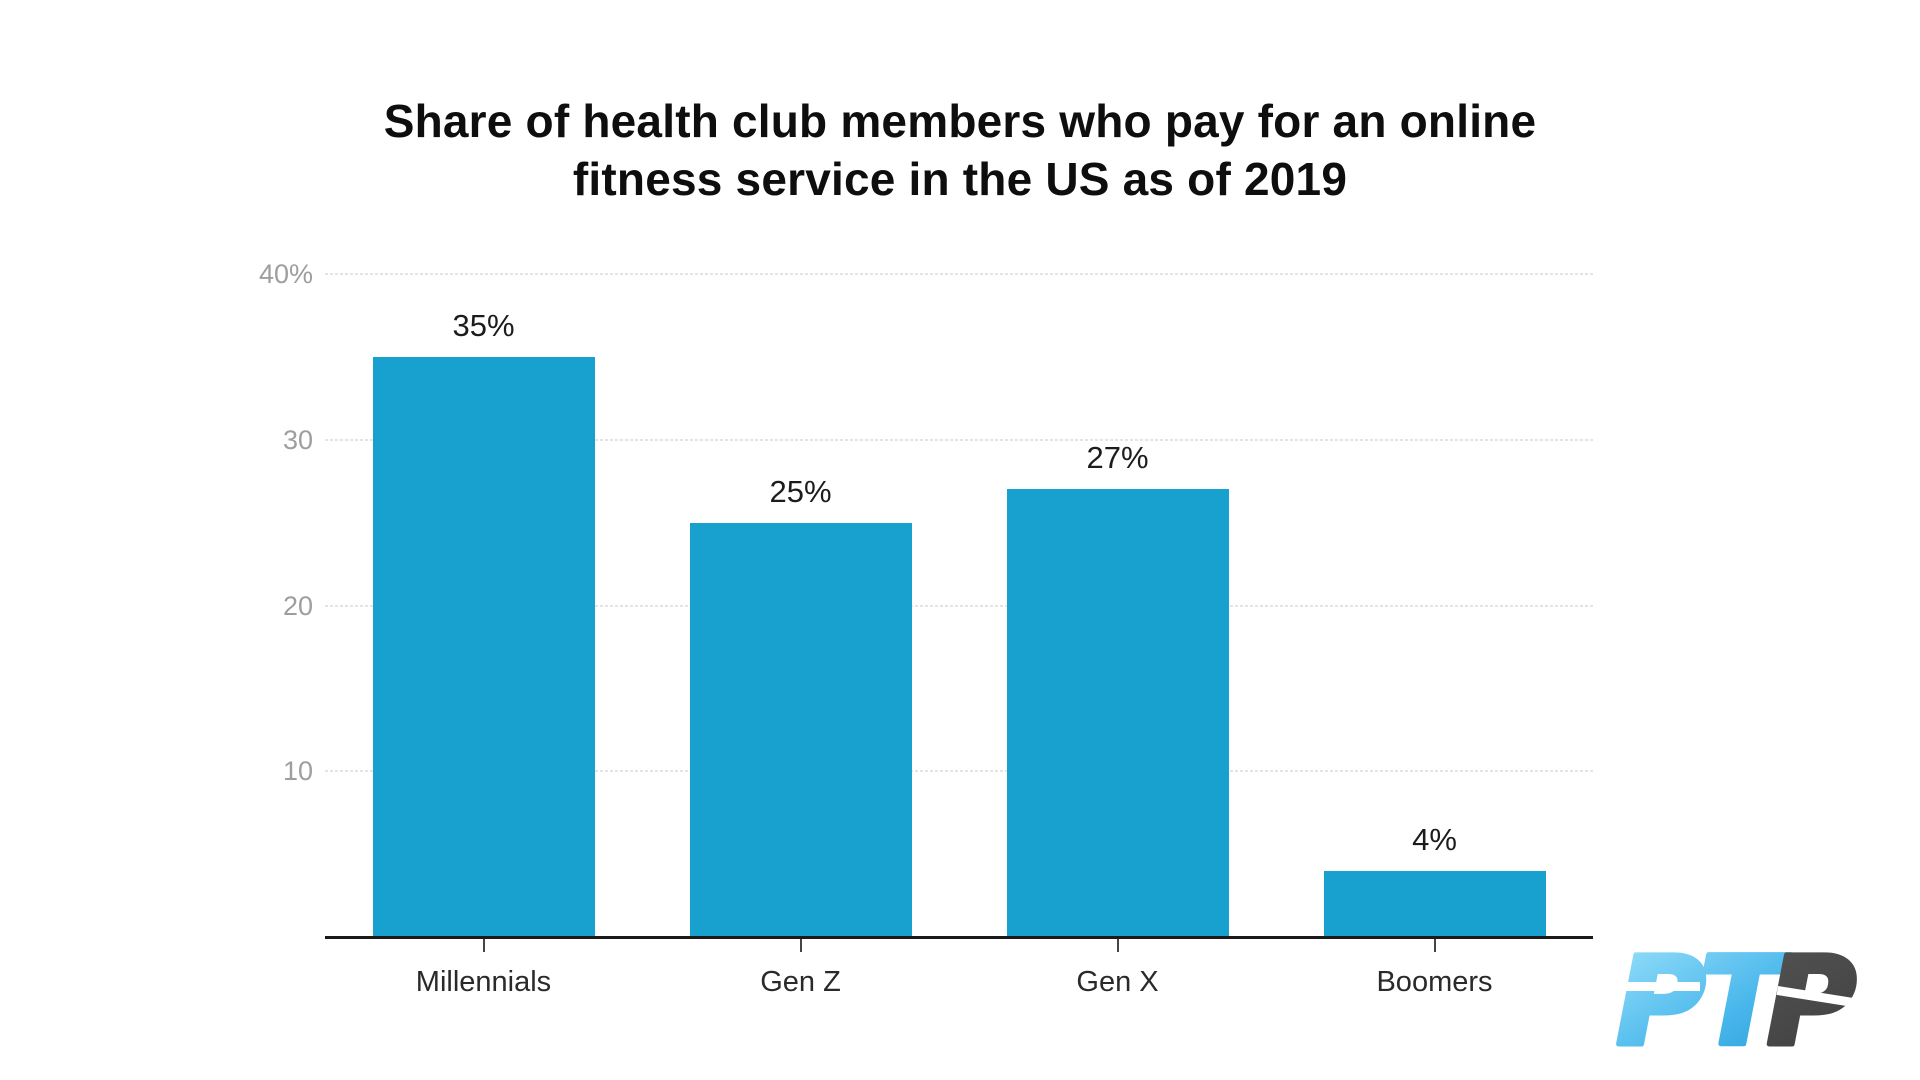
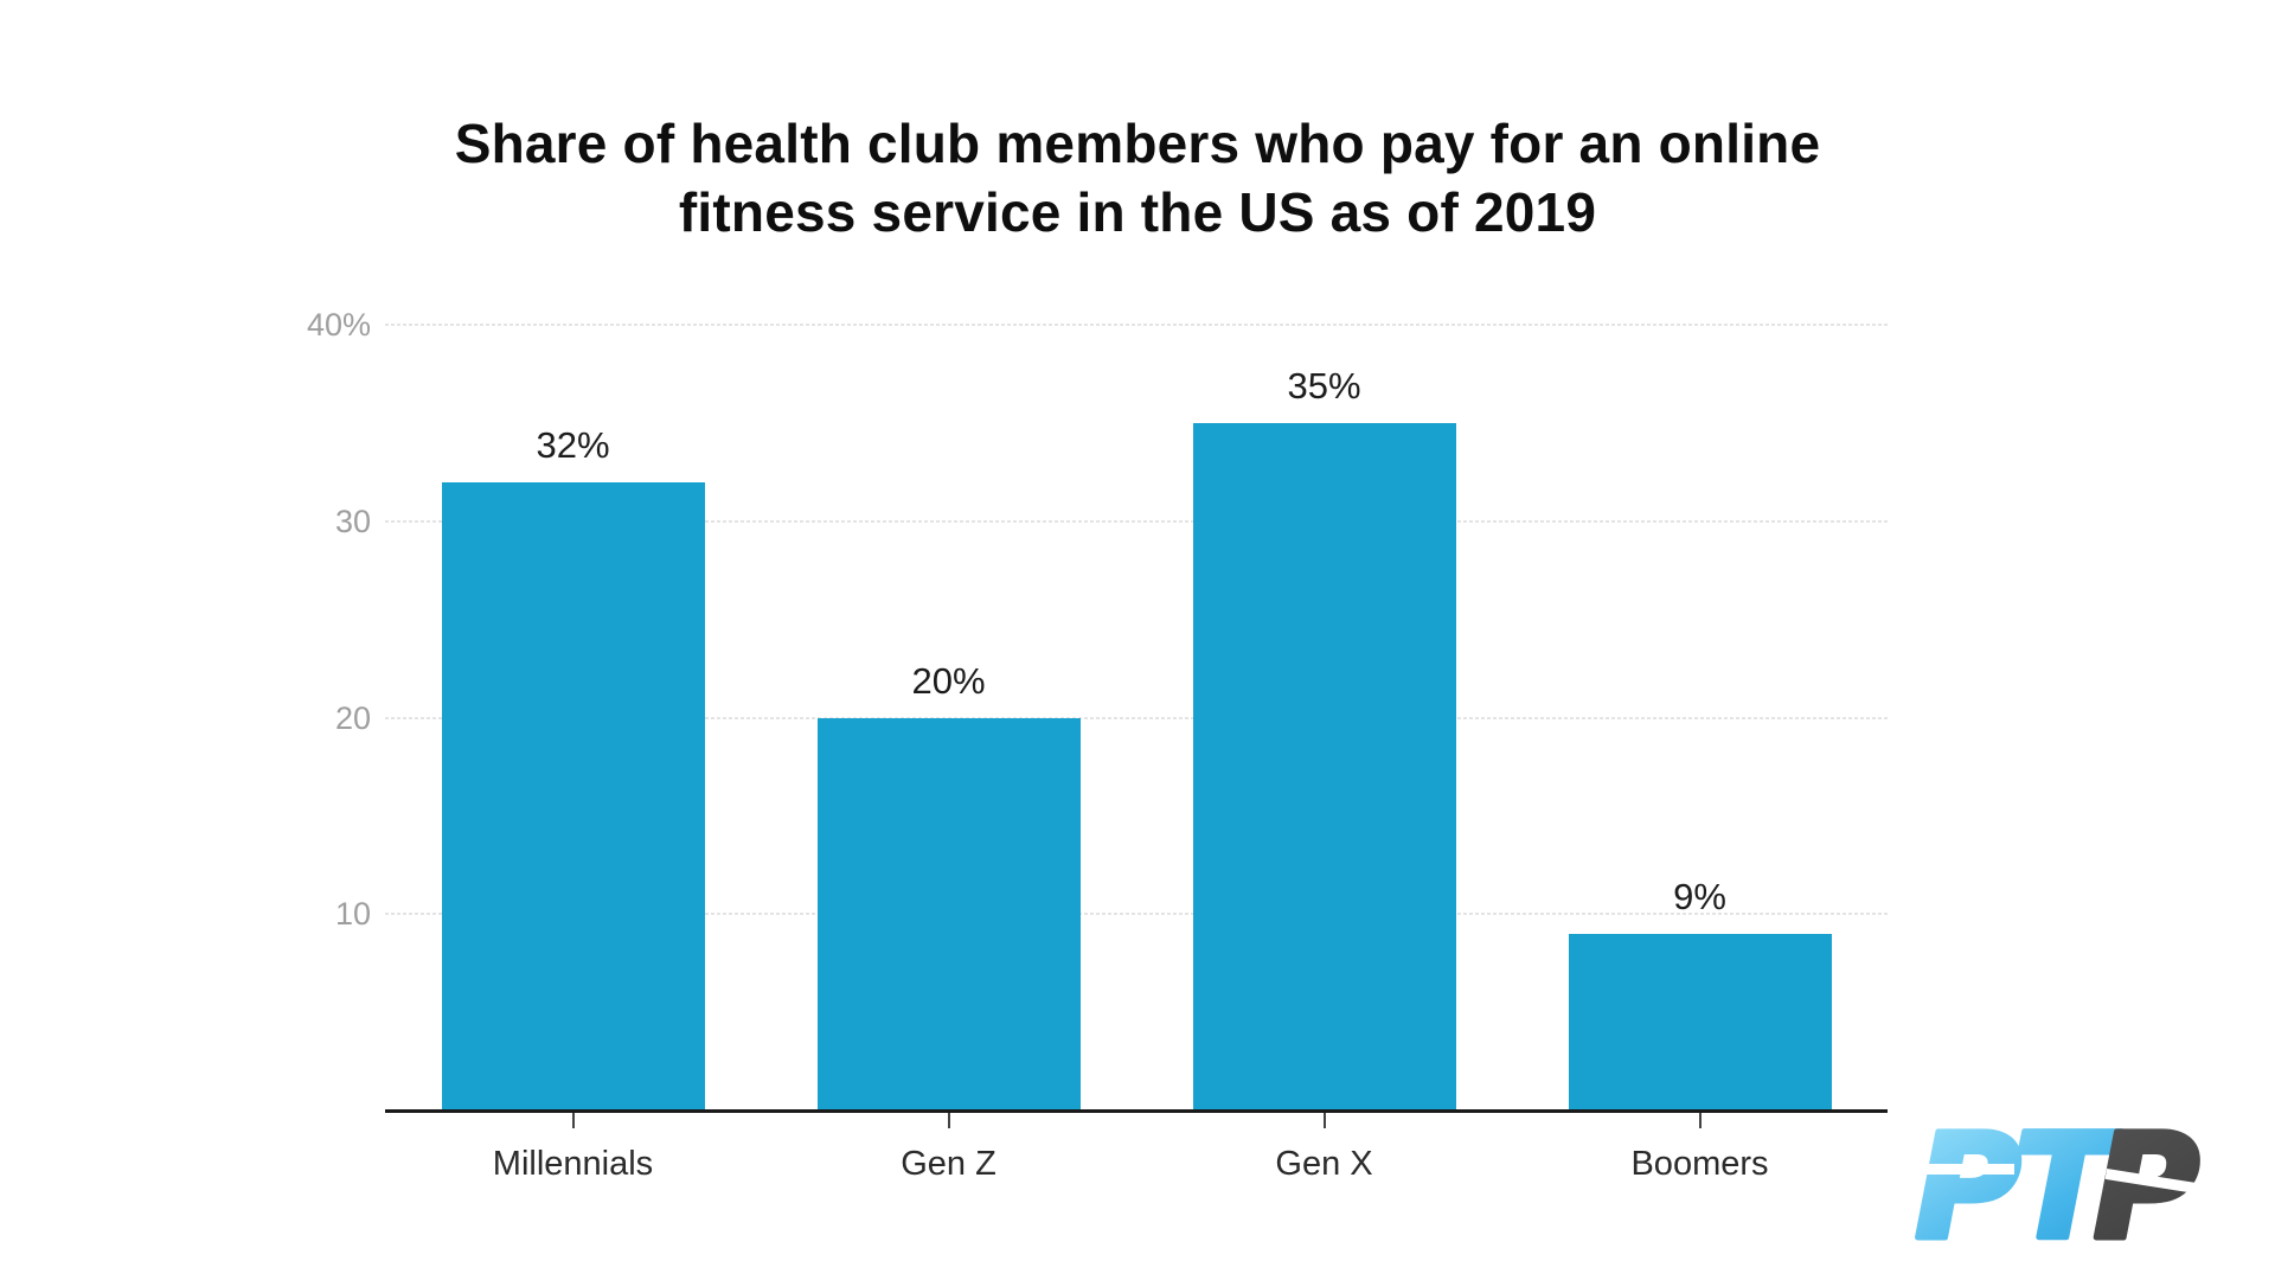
Millennials: 35% -> 32%
Gen Z: 25% -> 20%
Gen X: 27% -> 35%
Boomers: 4% -> 9%
